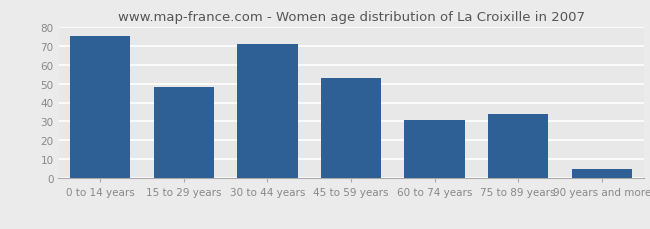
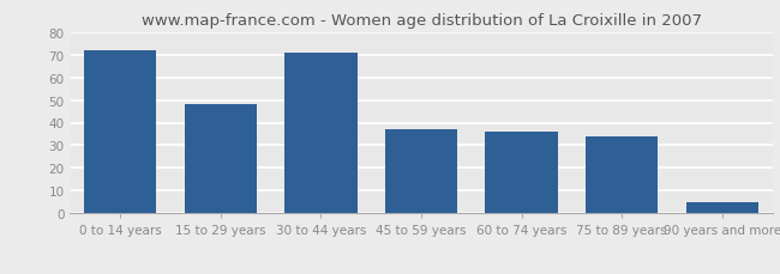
0 to 14 years: 75 -> 72
45 to 59 years: 53 -> 37
60 to 74 years: 31 -> 36
